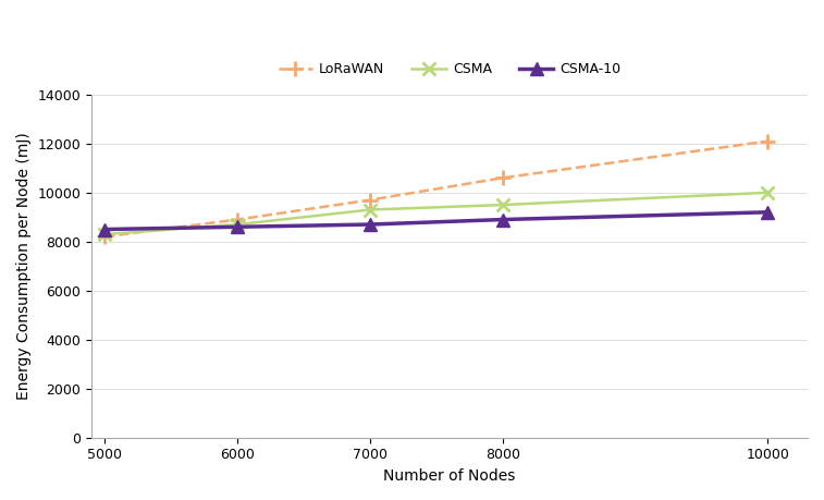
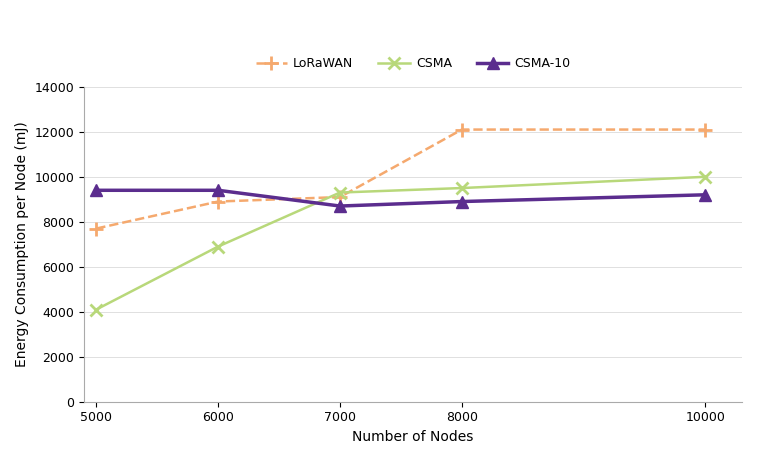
LoRaWAN/5000: 8200 -> 7700
CSMA/5000: 8300 -> 4100
CSMA-10/5000: 8500 -> 9400
CSMA/6000: 8700 -> 6900
CSMA-10/6000: 8600 -> 9400
LoRaWAN/7000: 9700 -> 9100
LoRaWAN/8000: 10600 -> 12100
